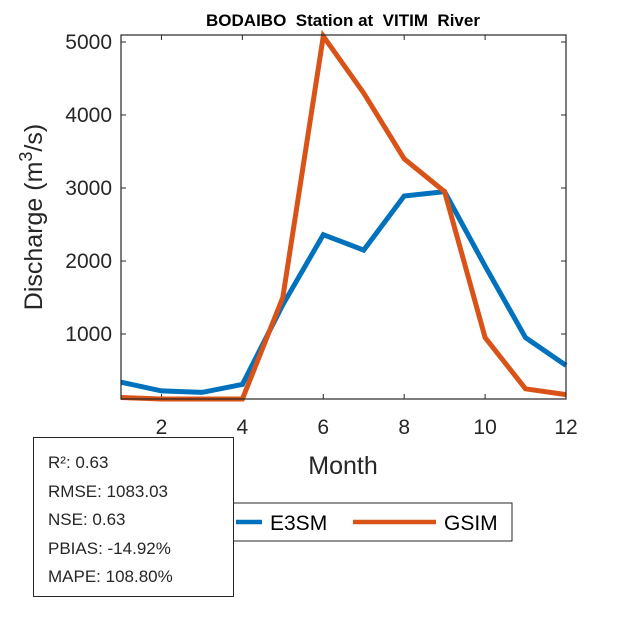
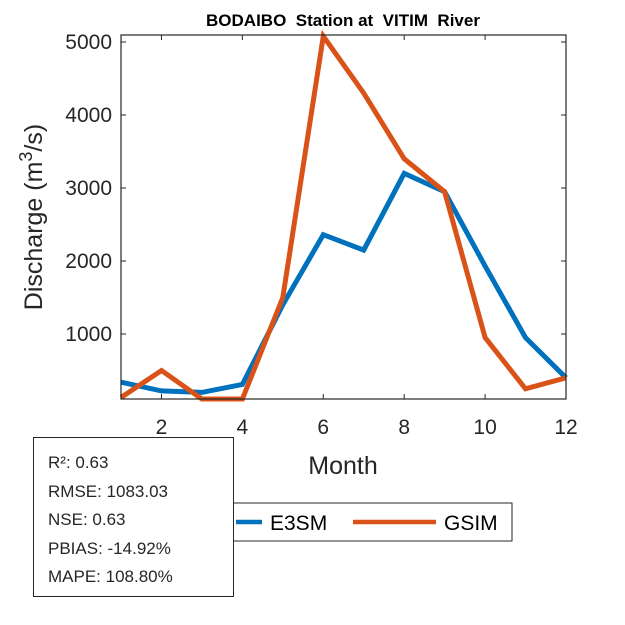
GSIM/2: 100 -> 500
E3SM/8: 2900 -> 3200
E3SM/12: 600 -> 400
GSIM/12: 200 -> 400
